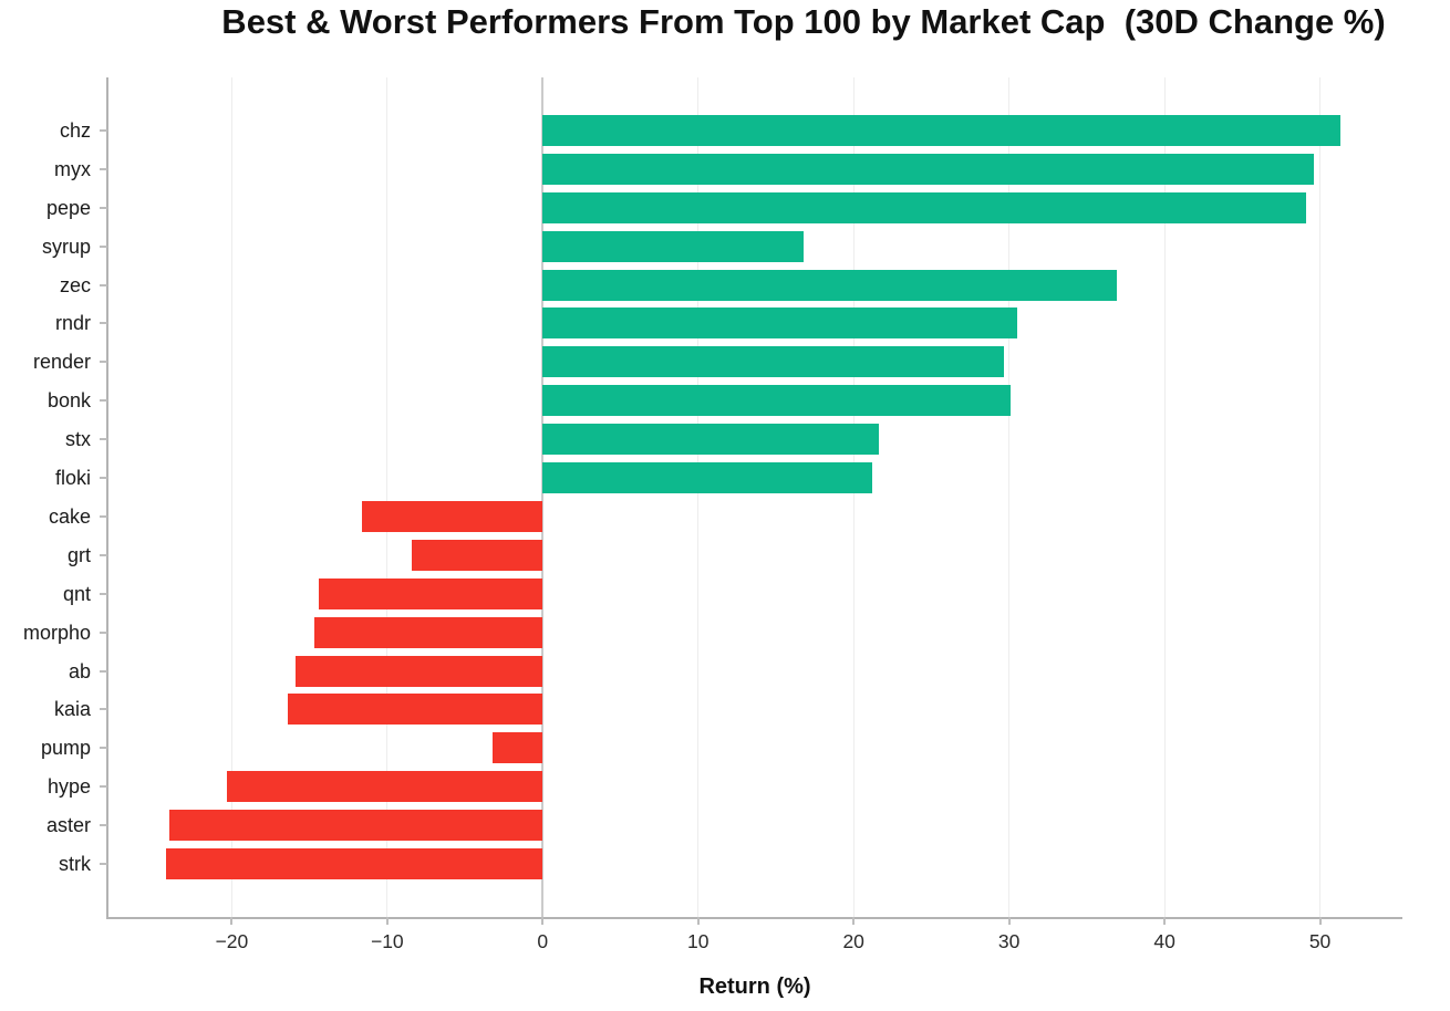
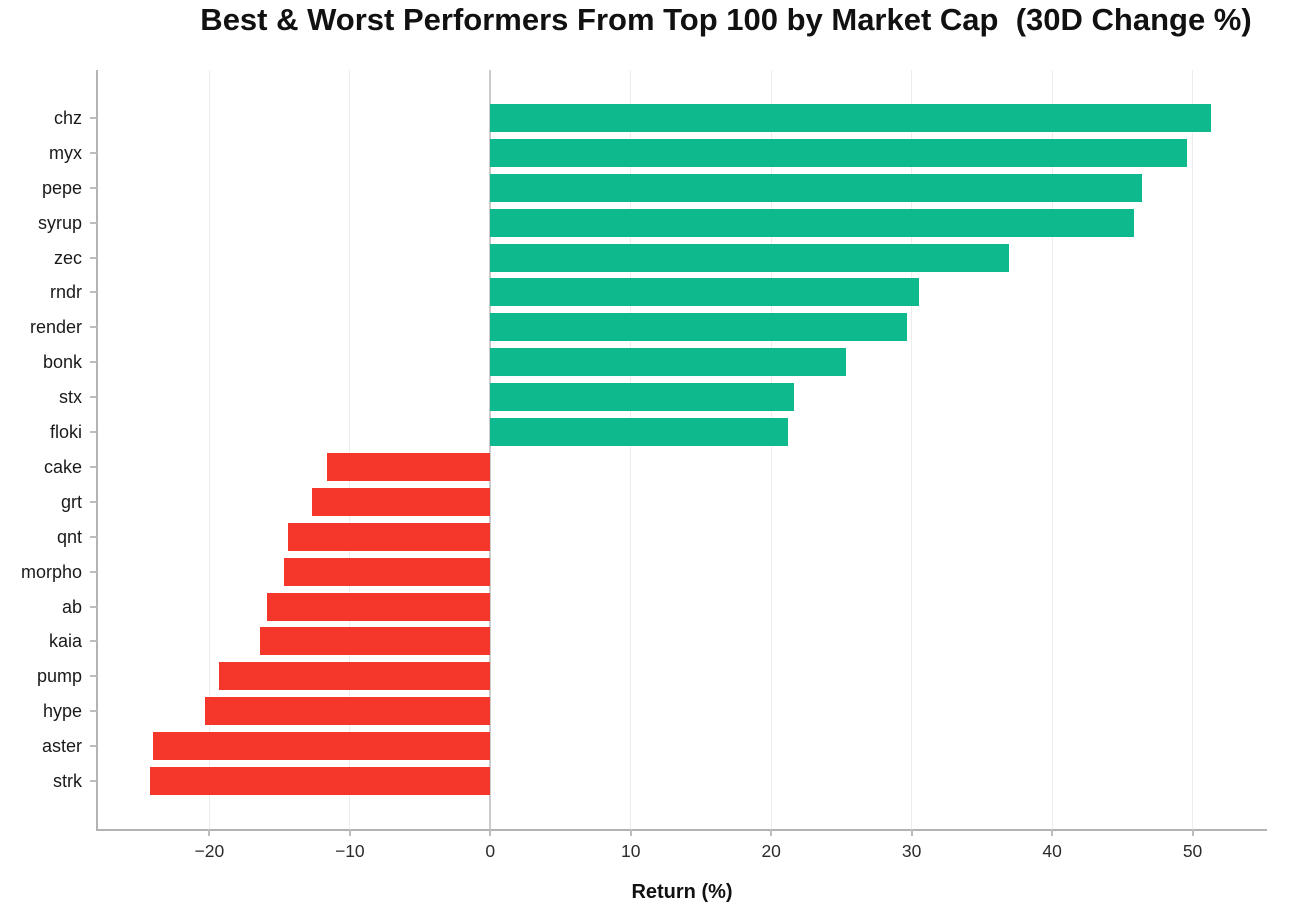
pepe: 49.1 -> 46.4
syrup: 16.8 -> 45.8
bonk: 30.1 -> 25.3
grt: -8.4 -> -12.7
pump: -3.2 -> -19.3
